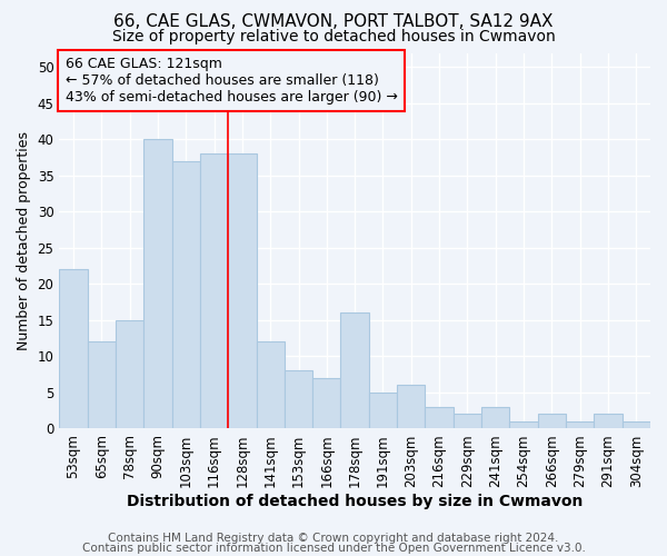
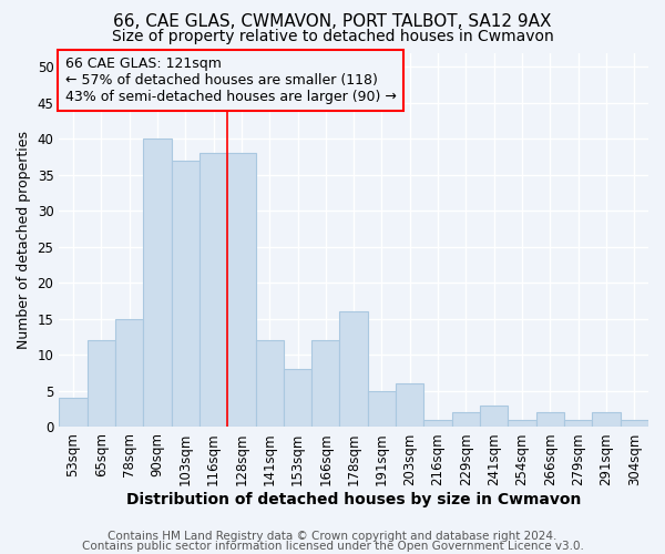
53sqm: 22 -> 4
166sqm: 7 -> 12
216sqm: 3 -> 1
